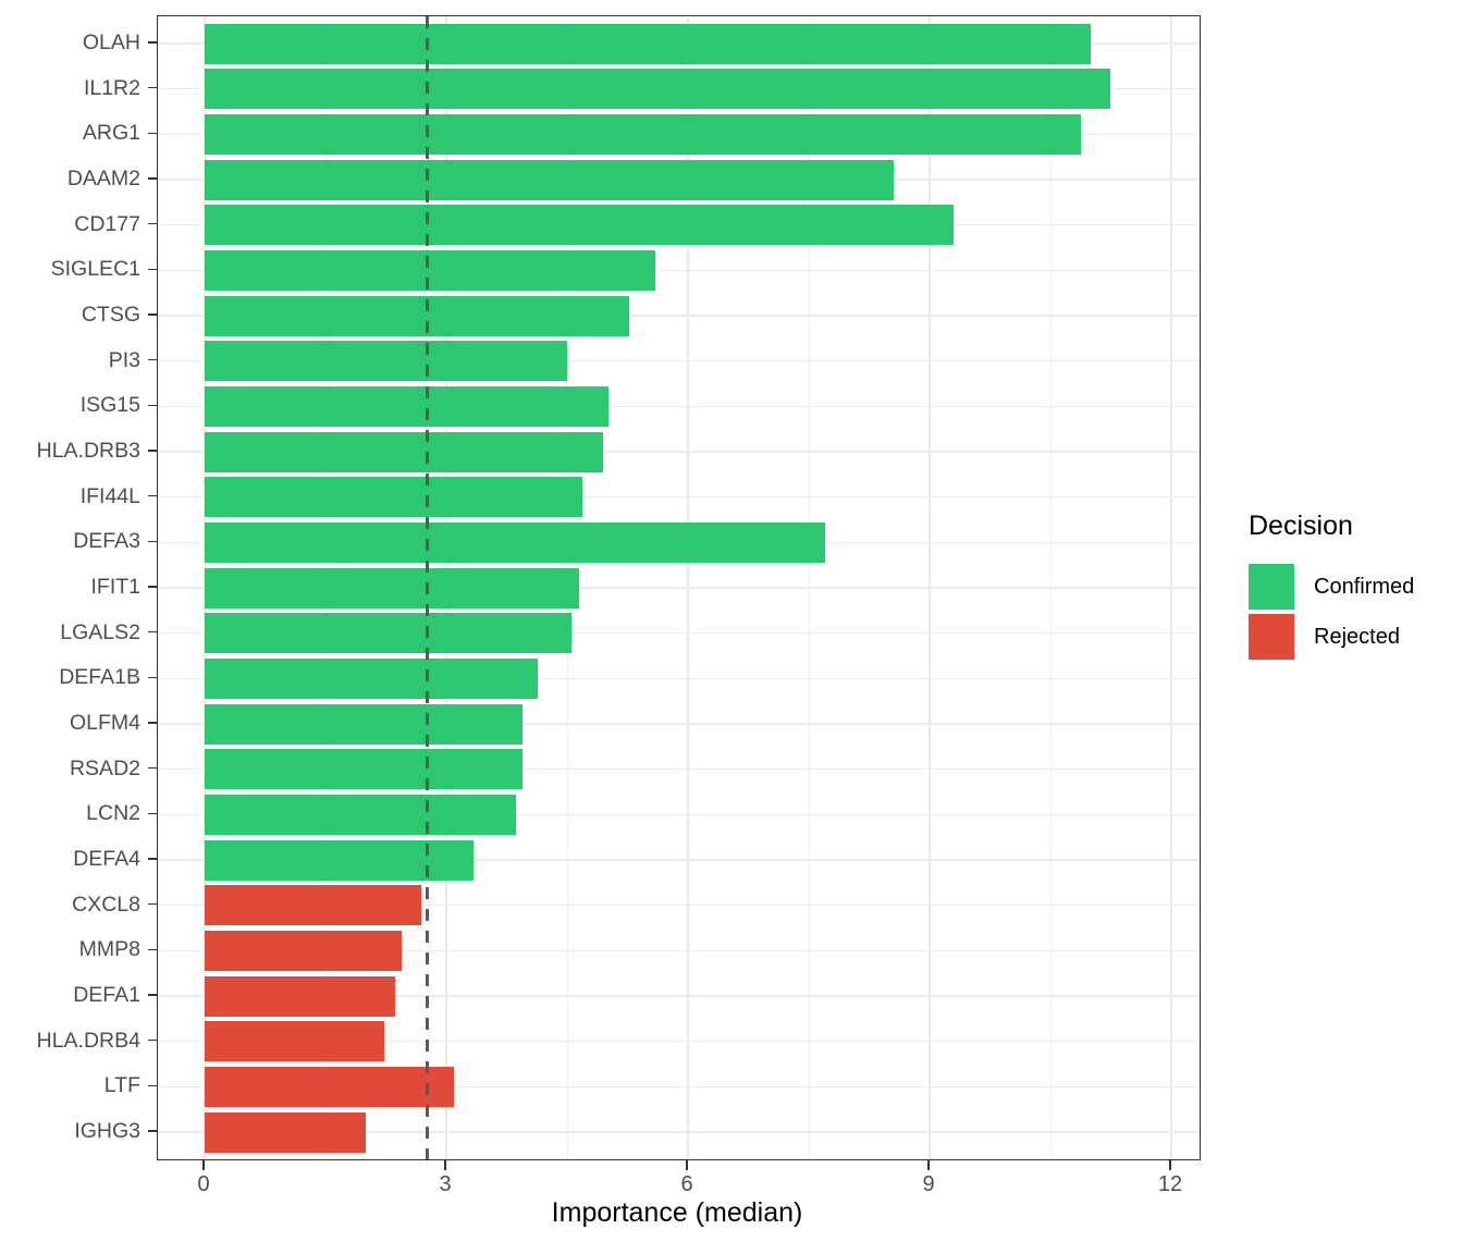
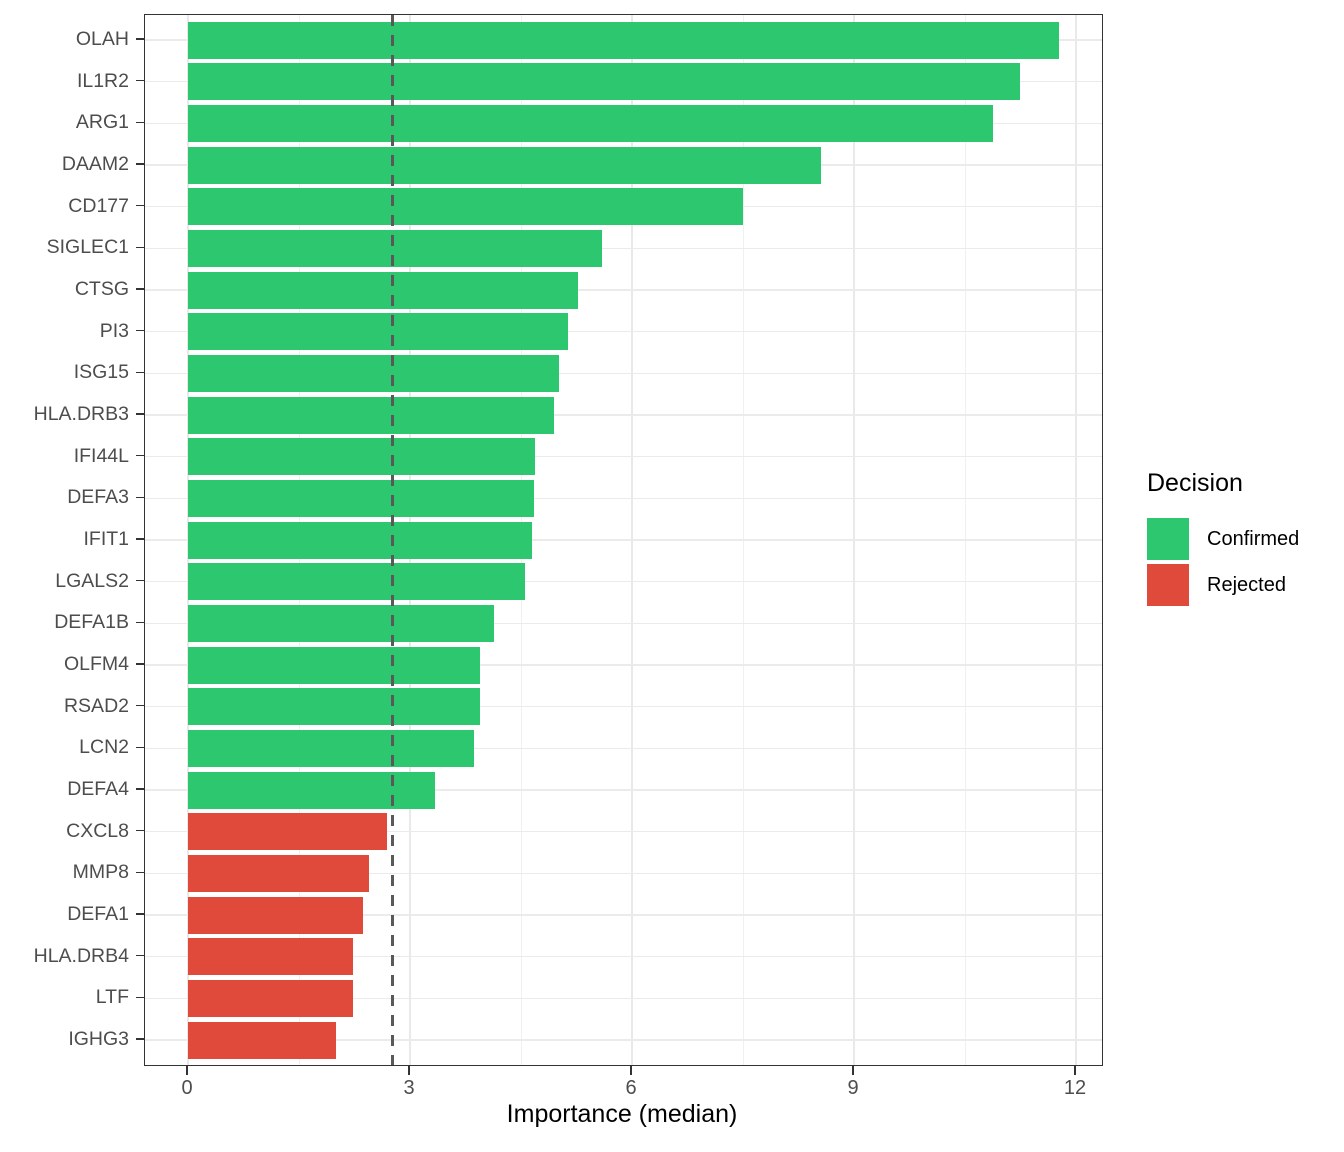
OLAH: 11.0 -> 11.8
CD177: 9.3 -> 7.5
PI3: 4.5 -> 5.1
DEFA3: 7.7 -> 4.7
LTF: 3.1 -> 2.2
